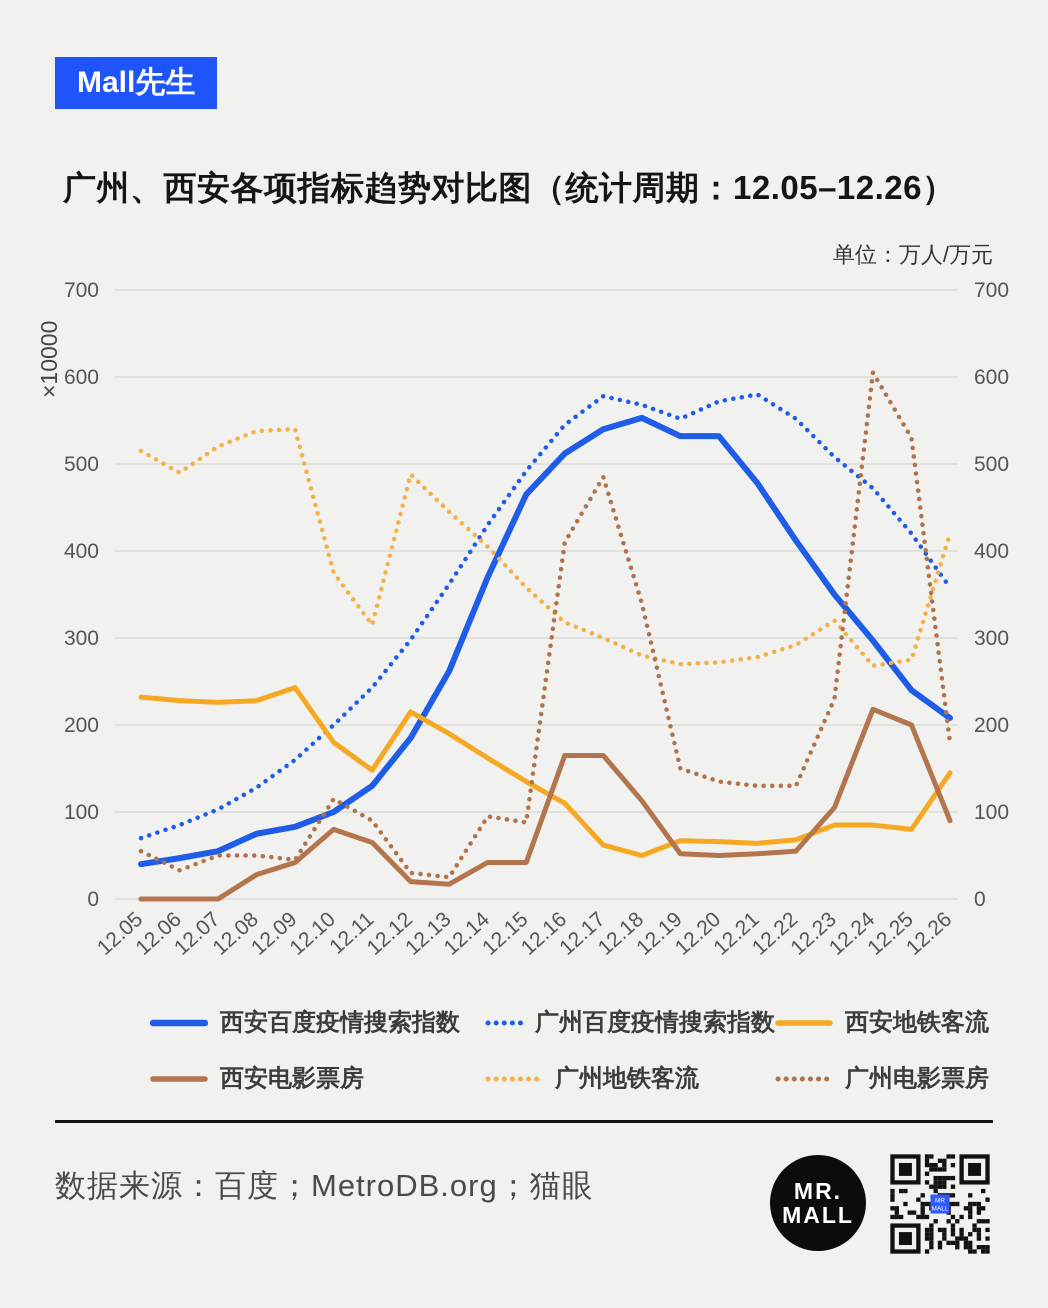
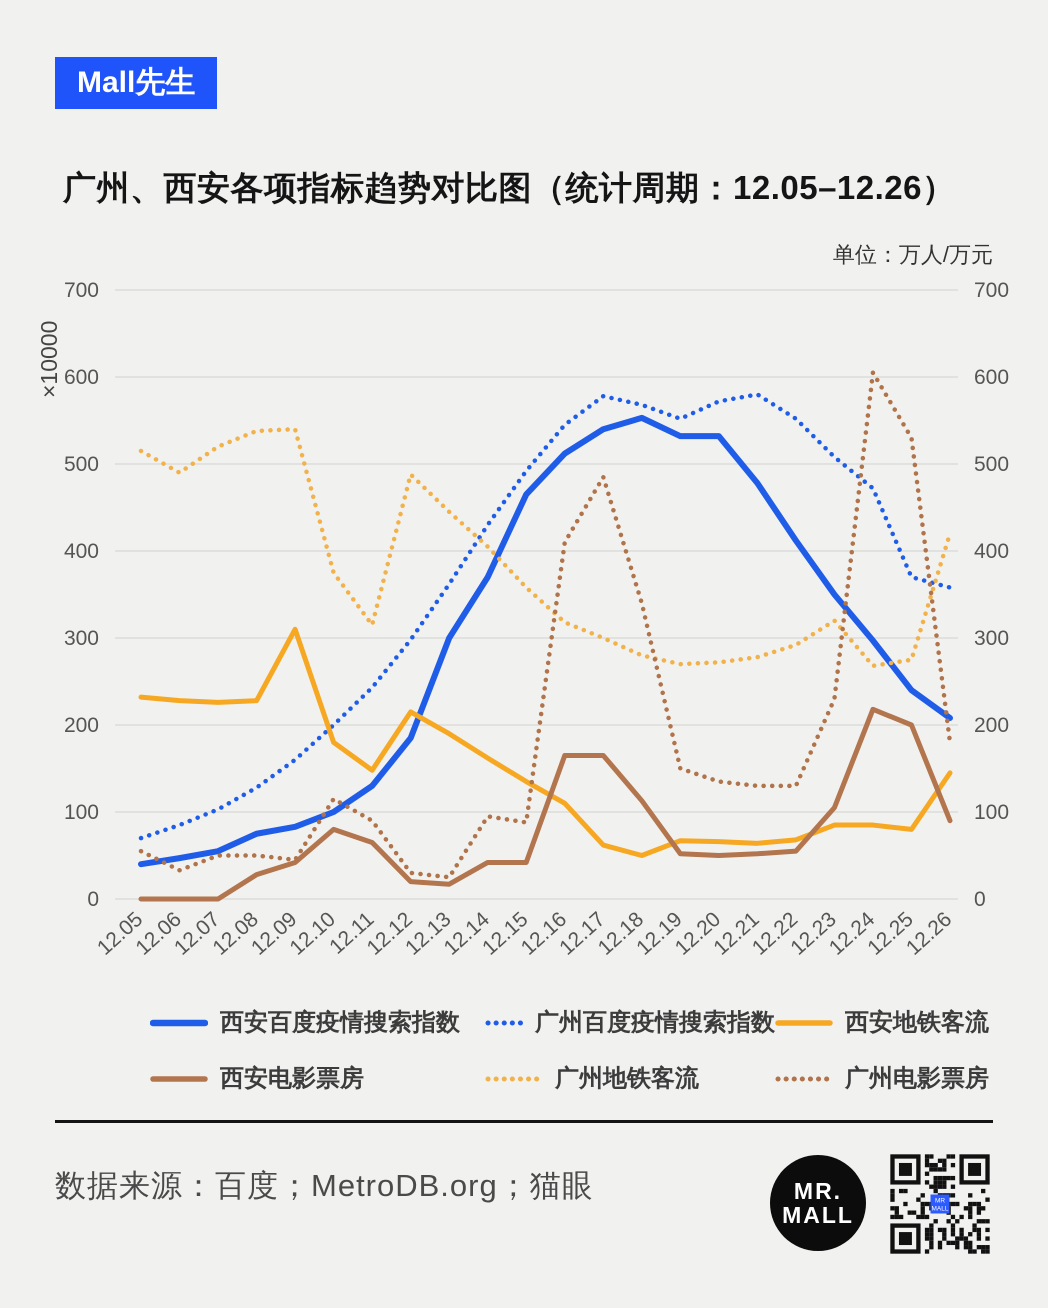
西安地铁客流/12.09: 240 -> 310
西安百度疫情搜索指数/12.13: 260 -> 300
广州百度疫情搜索指数/12.25: 420 -> 370
